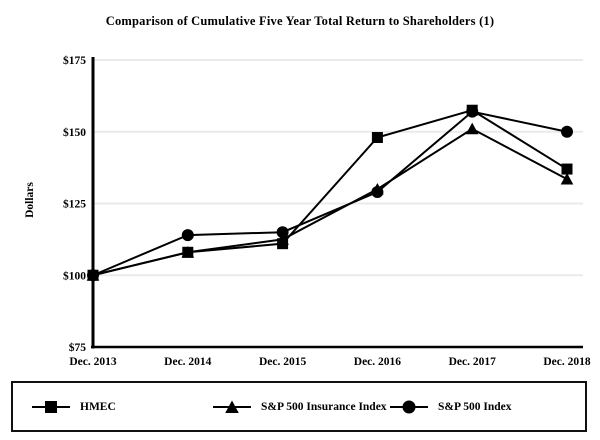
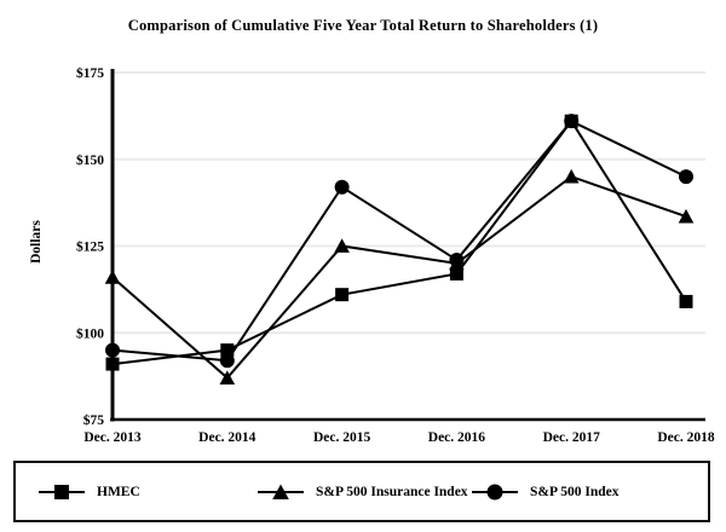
HMEC/Dec. 2013: $100 -> $91
S&P 500 Insurance Index/Dec. 2013: $100 -> $116
S&P 500 Index/Dec. 2013: $100 -> $95
HMEC/Dec. 2014: $108 -> $95
S&P 500 Insurance Index/Dec. 2014: $108 -> $87
S&P 500 Index/Dec. 2014: $114 -> $92
S&P 500 Insurance Index/Dec. 2015: $112 -> $125
S&P 500 Index/Dec. 2015: $115 -> $142
HMEC/Dec. 2016: $148 -> $117
S&P 500 Insurance Index/Dec. 2016: $130 -> $120
S&P 500 Index/Dec. 2016: $129 -> $121
HMEC/Dec. 2017: $158 -> $161
S&P 500 Insurance Index/Dec. 2017: $151 -> $145
S&P 500 Index/Dec. 2017: $157 -> $161
HMEC/Dec. 2018: $137 -> $109
S&P 500 Index/Dec. 2018: $150 -> $145
